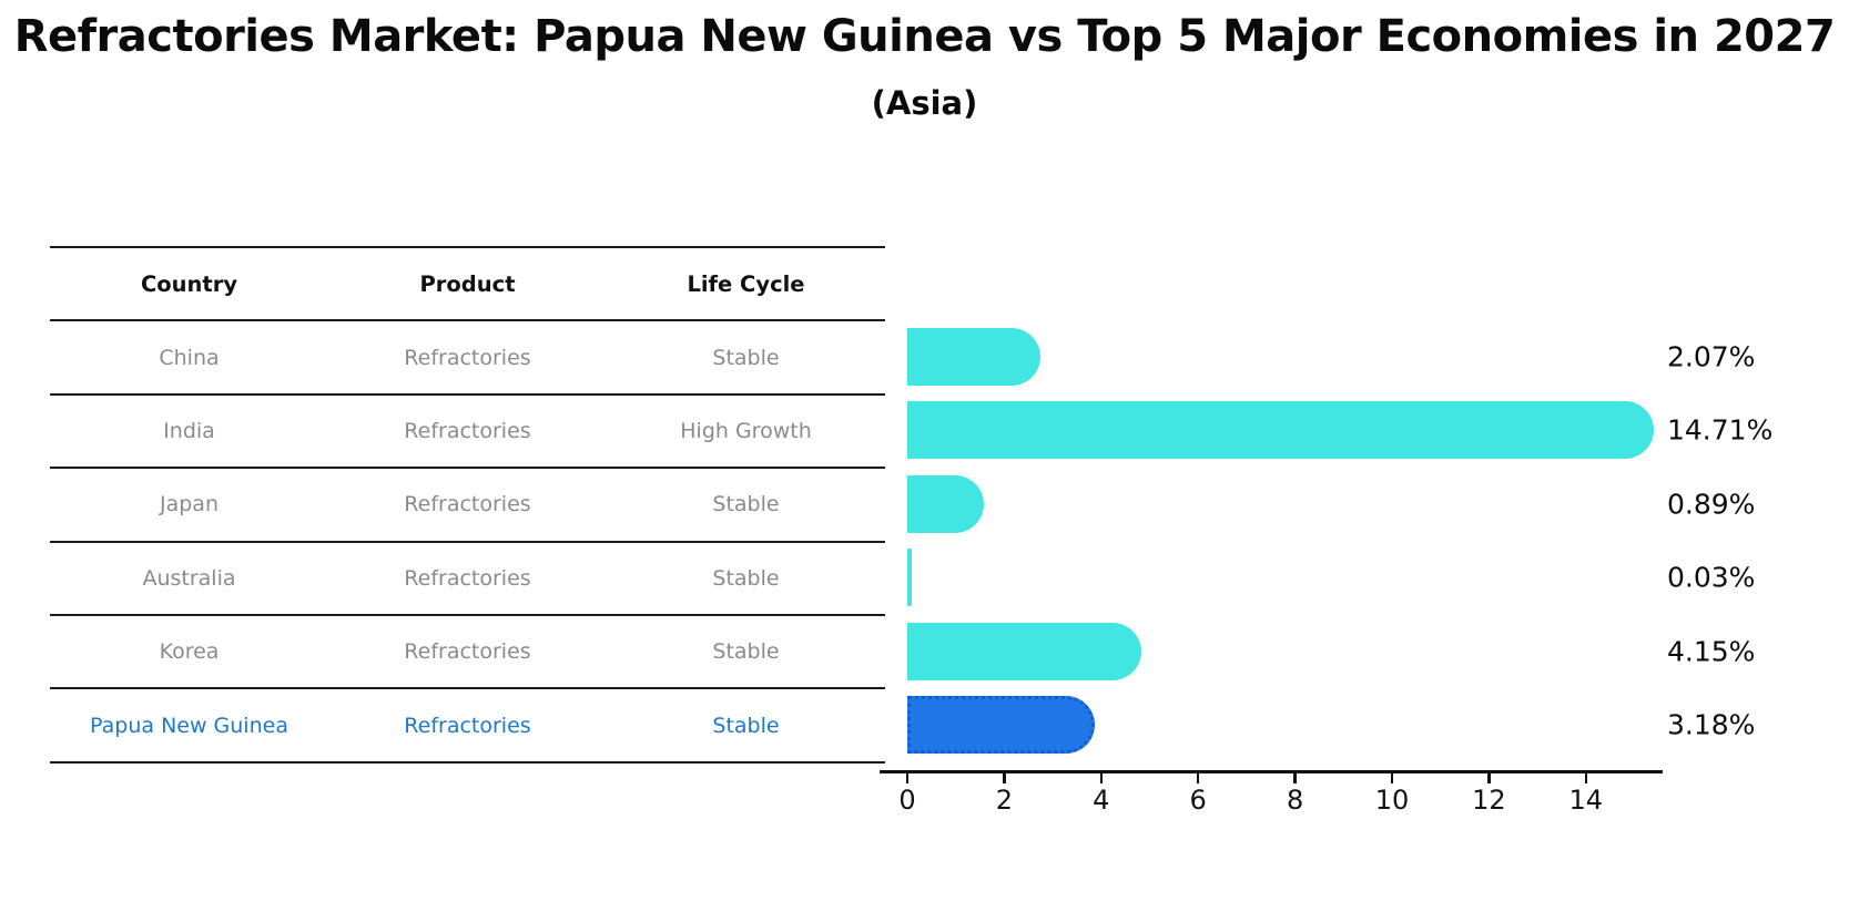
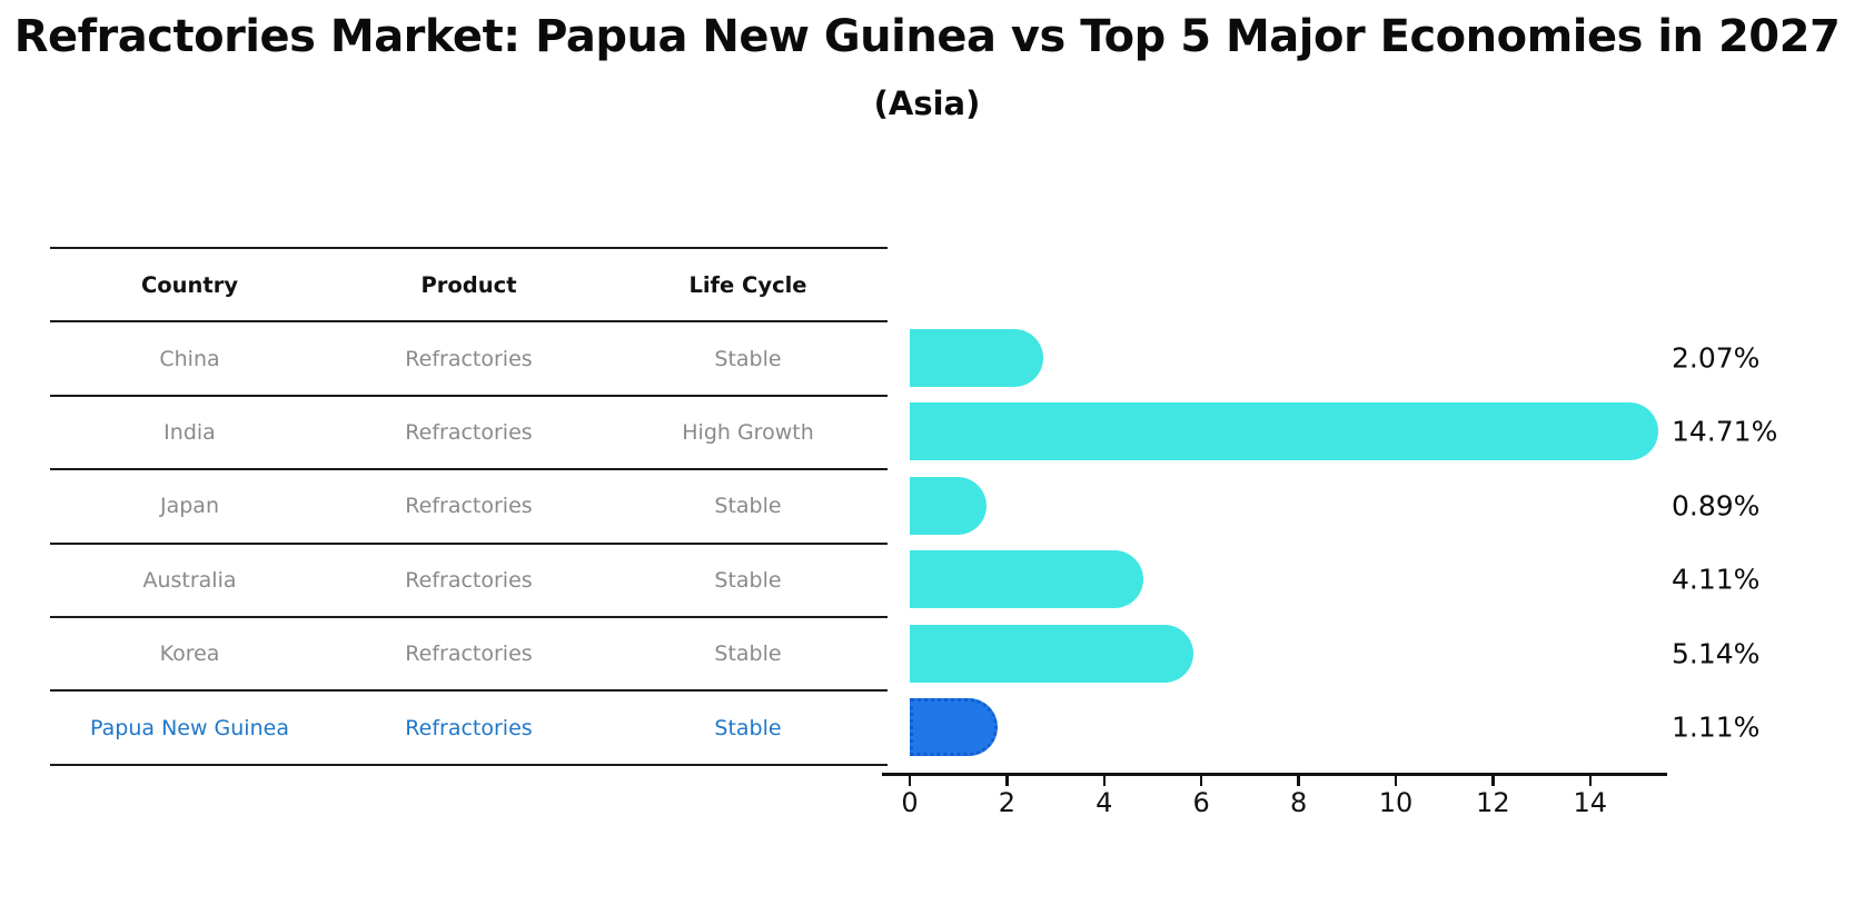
Australia: 0.03% -> 4.11%
Korea: 4.15% -> 5.14%
Papua New Guinea: 3.18% -> 1.11%
